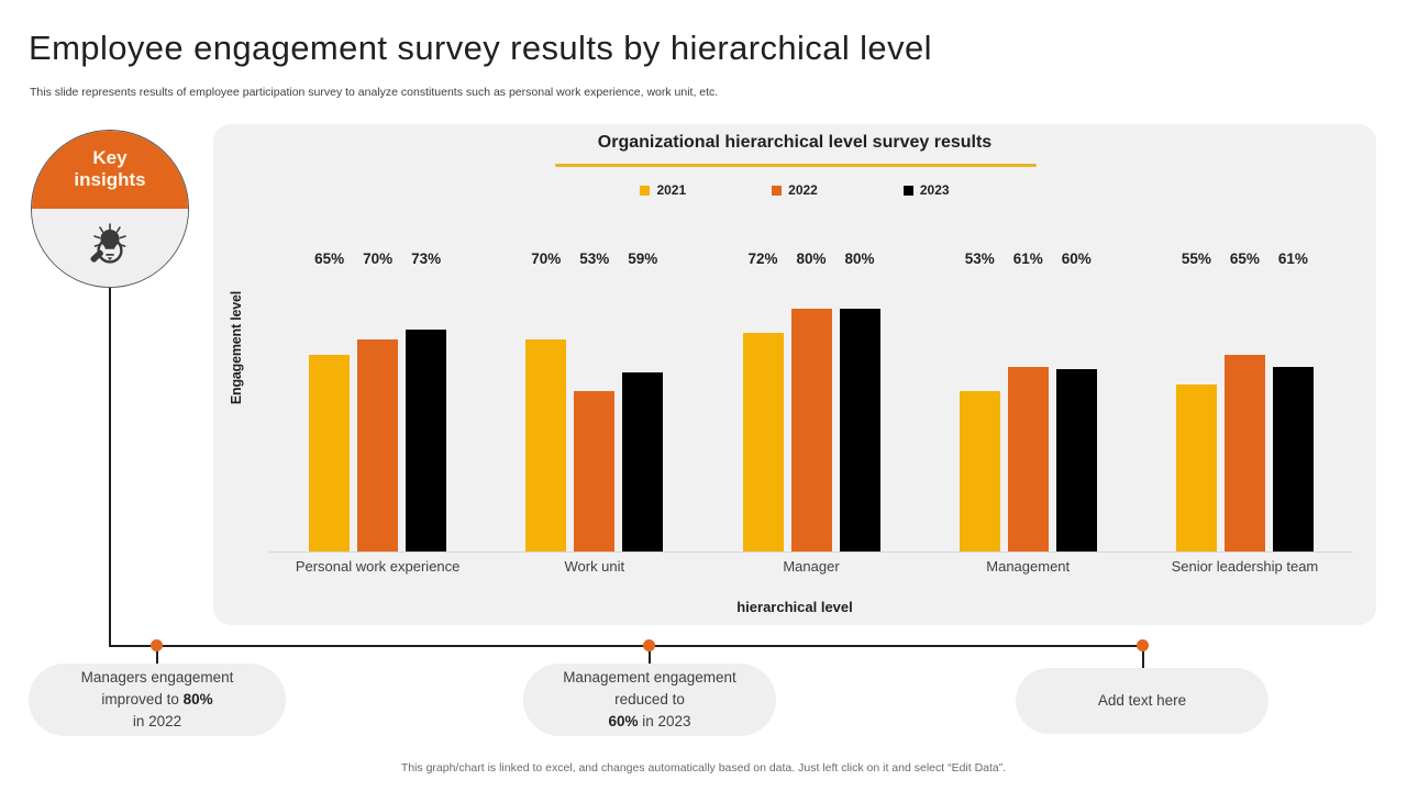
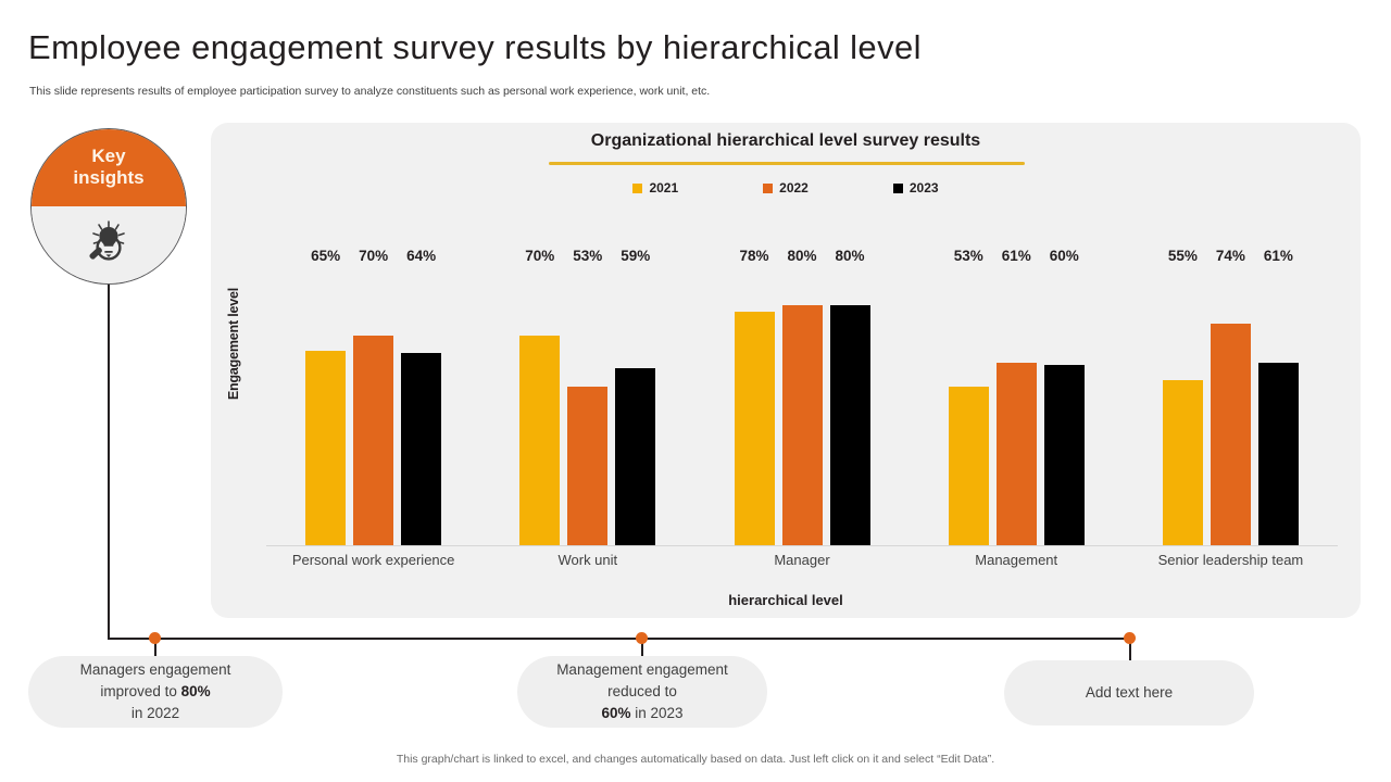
2023/Personal work experience: 73% -> 64%
2021/Manager: 72% -> 78%
2022/Senior leadership team: 65% -> 74%
